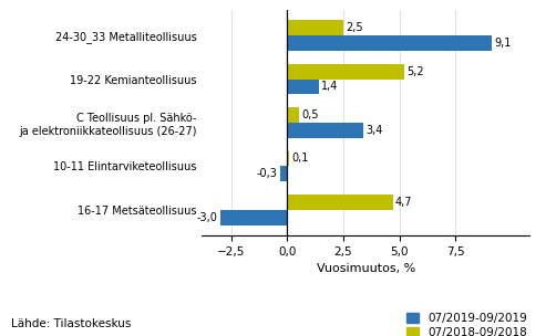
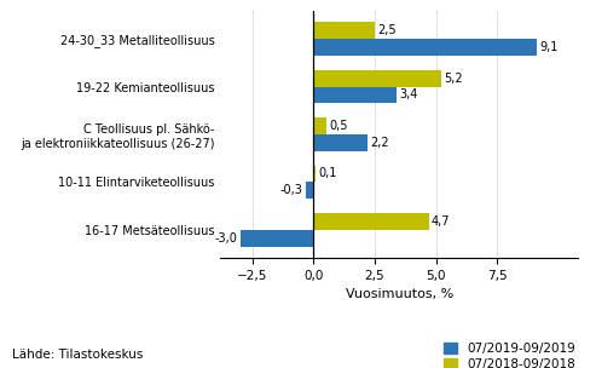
07/2019-09/2019/19-22 Kemianteollisuus: 1,4 -> 3,4
07/2019-09/2019/C Teollisuus pl. Sähkö- ja elektroniikkateollisuus (26-27): 3,4 -> 2,2
